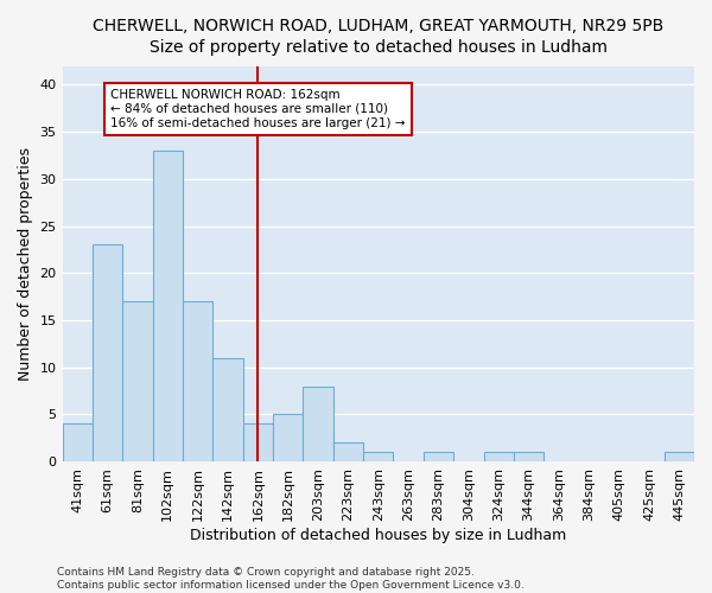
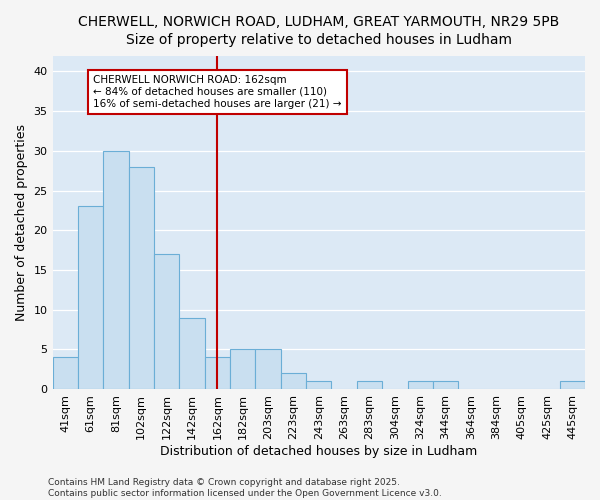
81sqm: 17 -> 30
102sqm: 33 -> 28
142sqm: 11 -> 9
203sqm: 8 -> 5
